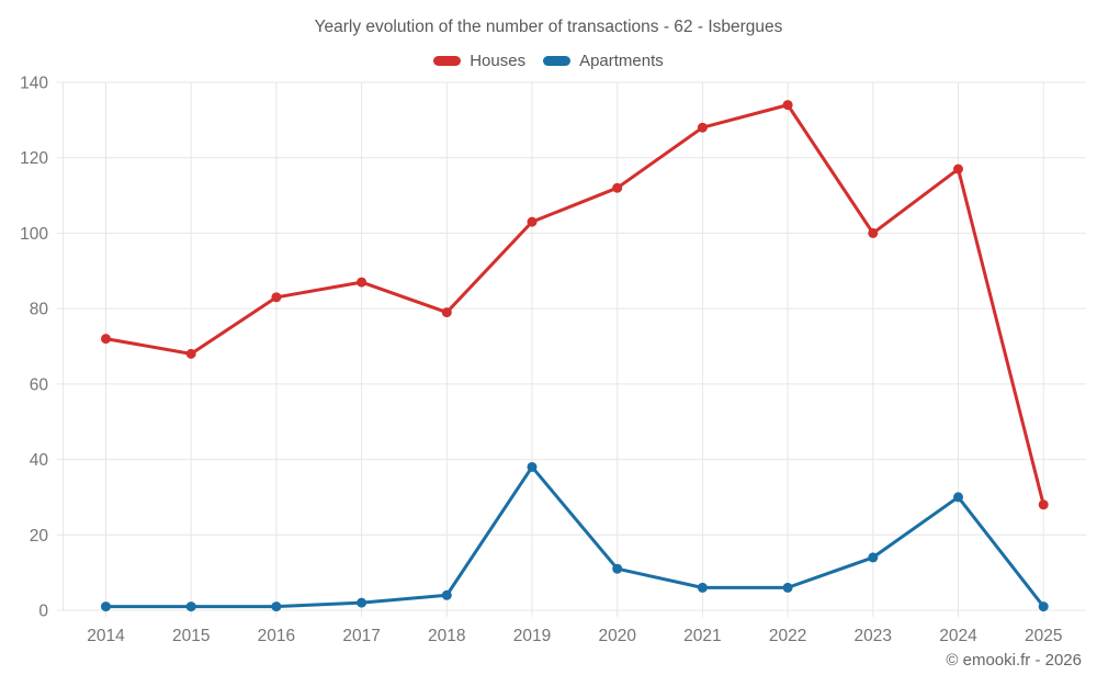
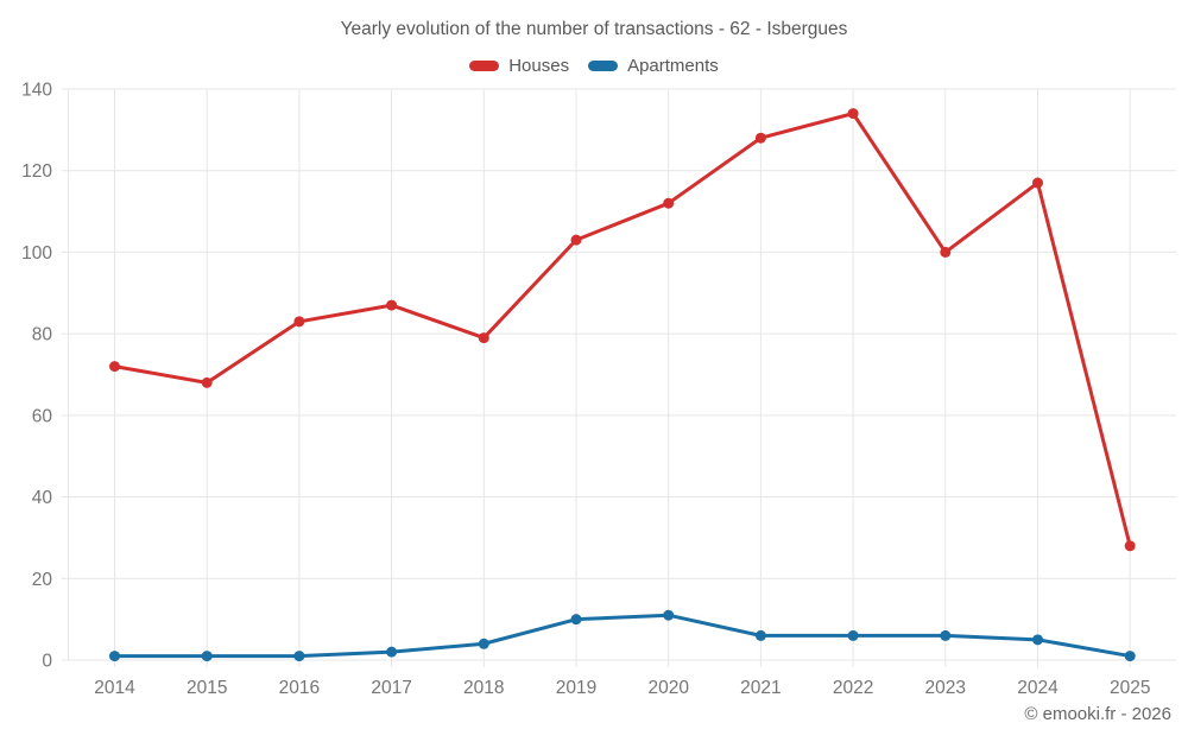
Apartments/2019: 38 -> 10
Apartments/2023: 14 -> 6
Apartments/2024: 30 -> 5
